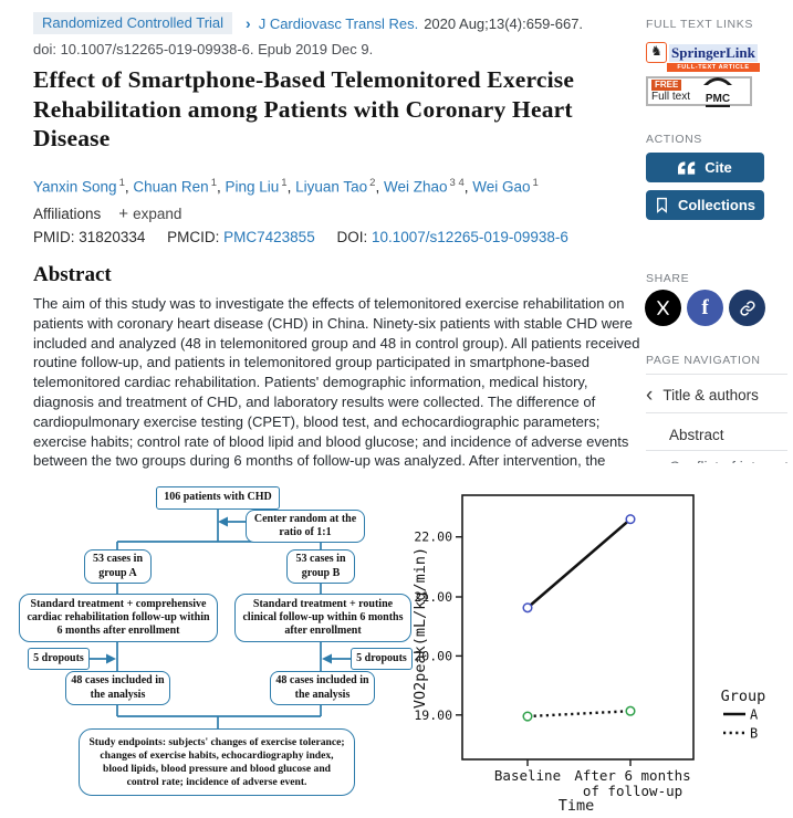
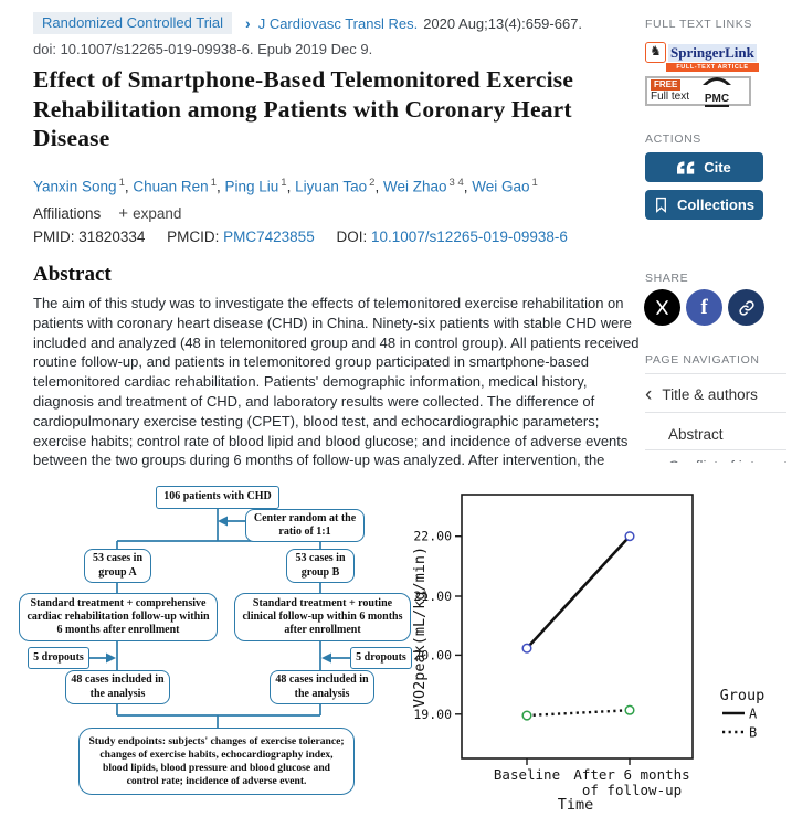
A/Baseline: 20.8 -> 20.1
A/After 6 months of follow-up: 22.3 -> 22.0
